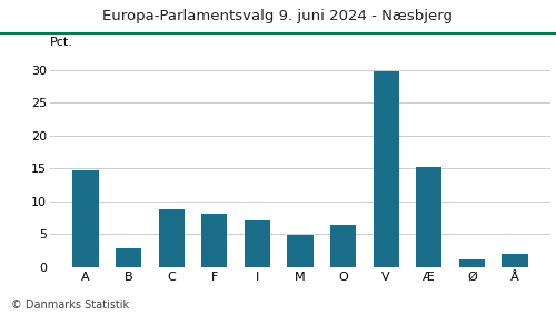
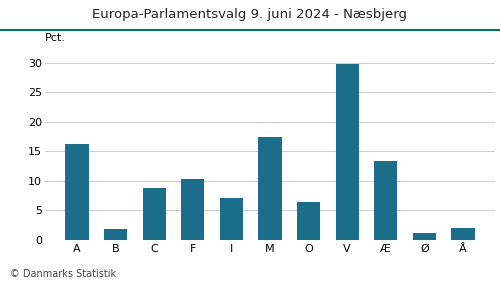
A: 14.6 -> 16.2
B: 2.8 -> 1.8
F: 8.0 -> 10.2
M: 4.8 -> 17.4
Æ: 15.2 -> 13.4
